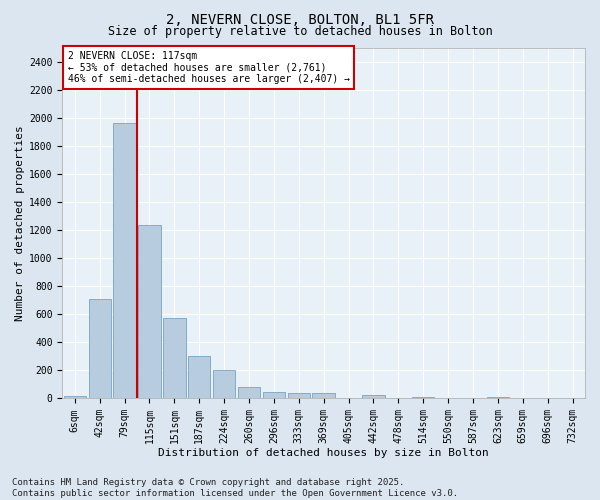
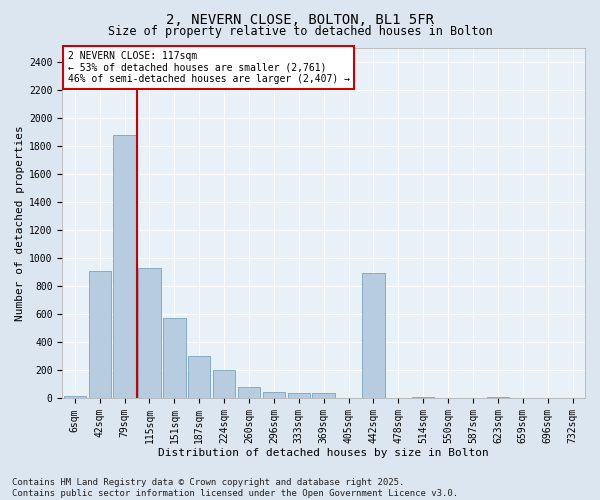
42sqm: 710 -> 910
79sqm: 1960 -> 1880
115sqm: 1240 -> 930
442sqm: 20 -> 890
